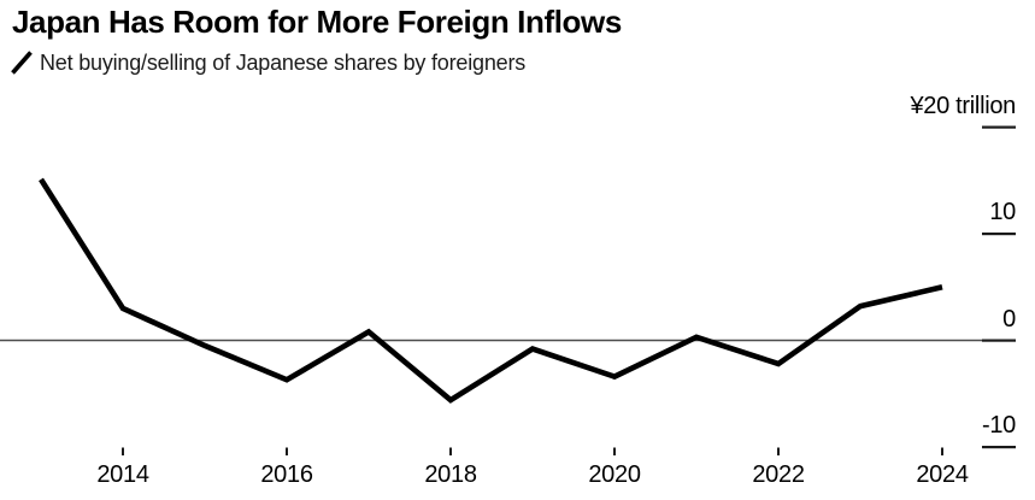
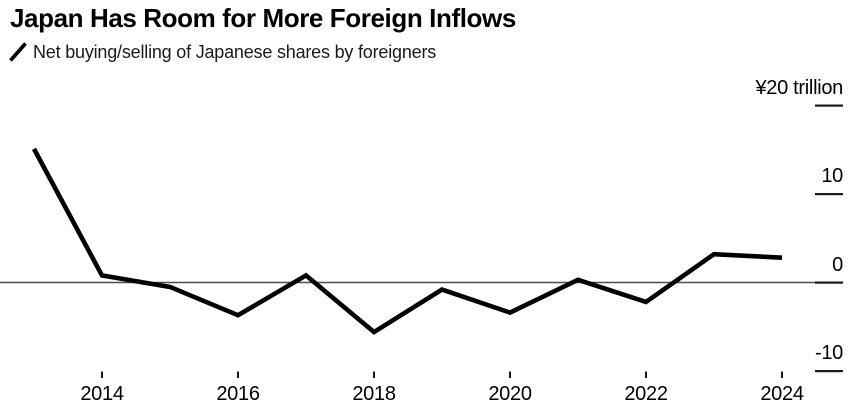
2014: 3 -> 1
2024: 5 -> 3
